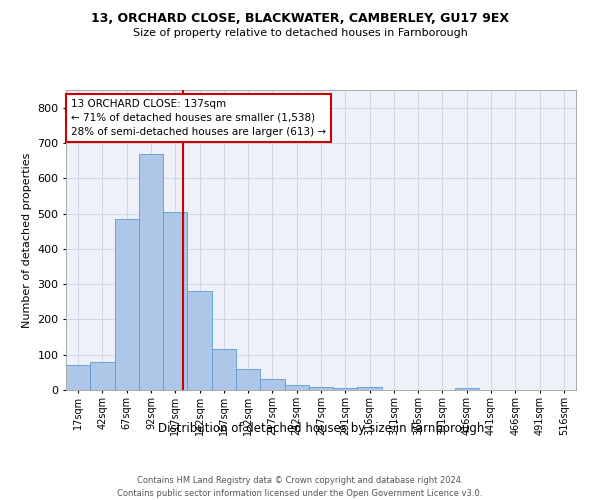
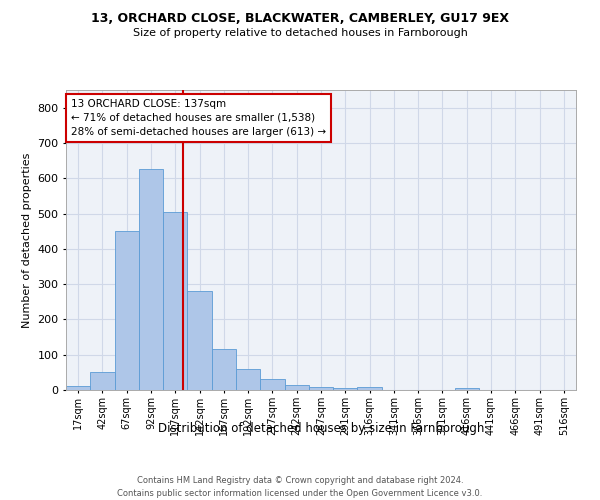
17sqm: 70 -> 10
42sqm: 80 -> 50
67sqm: 485 -> 450
92sqm: 670 -> 625
